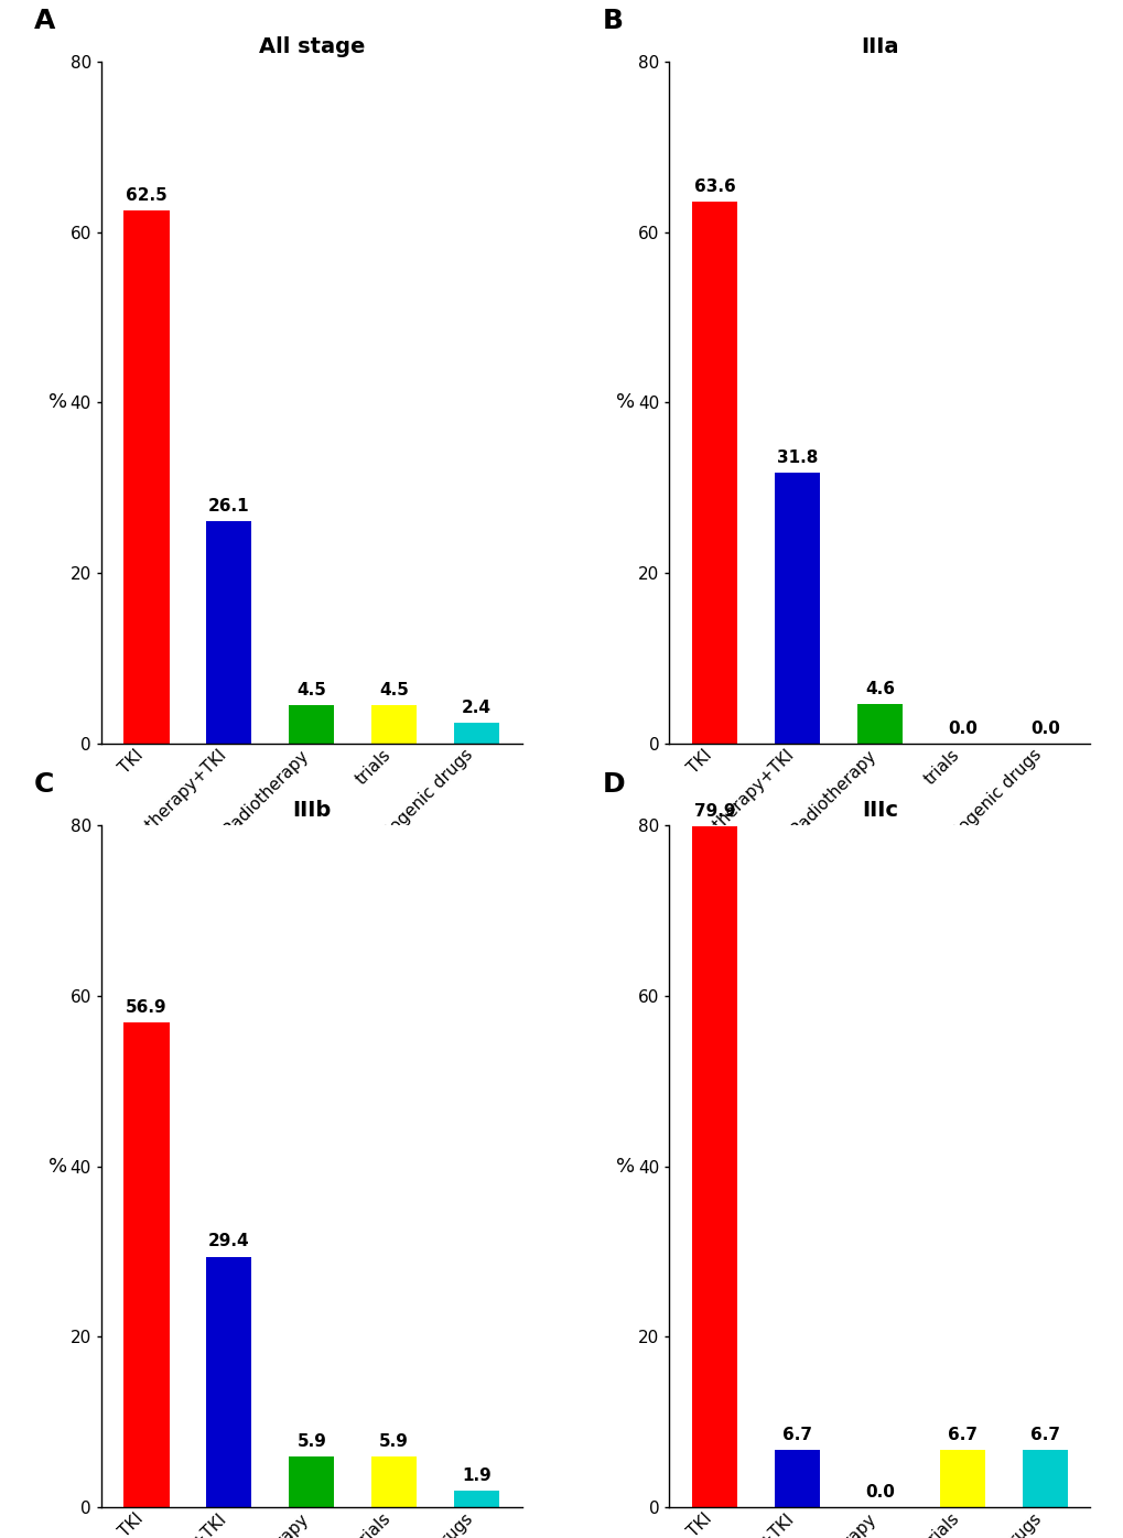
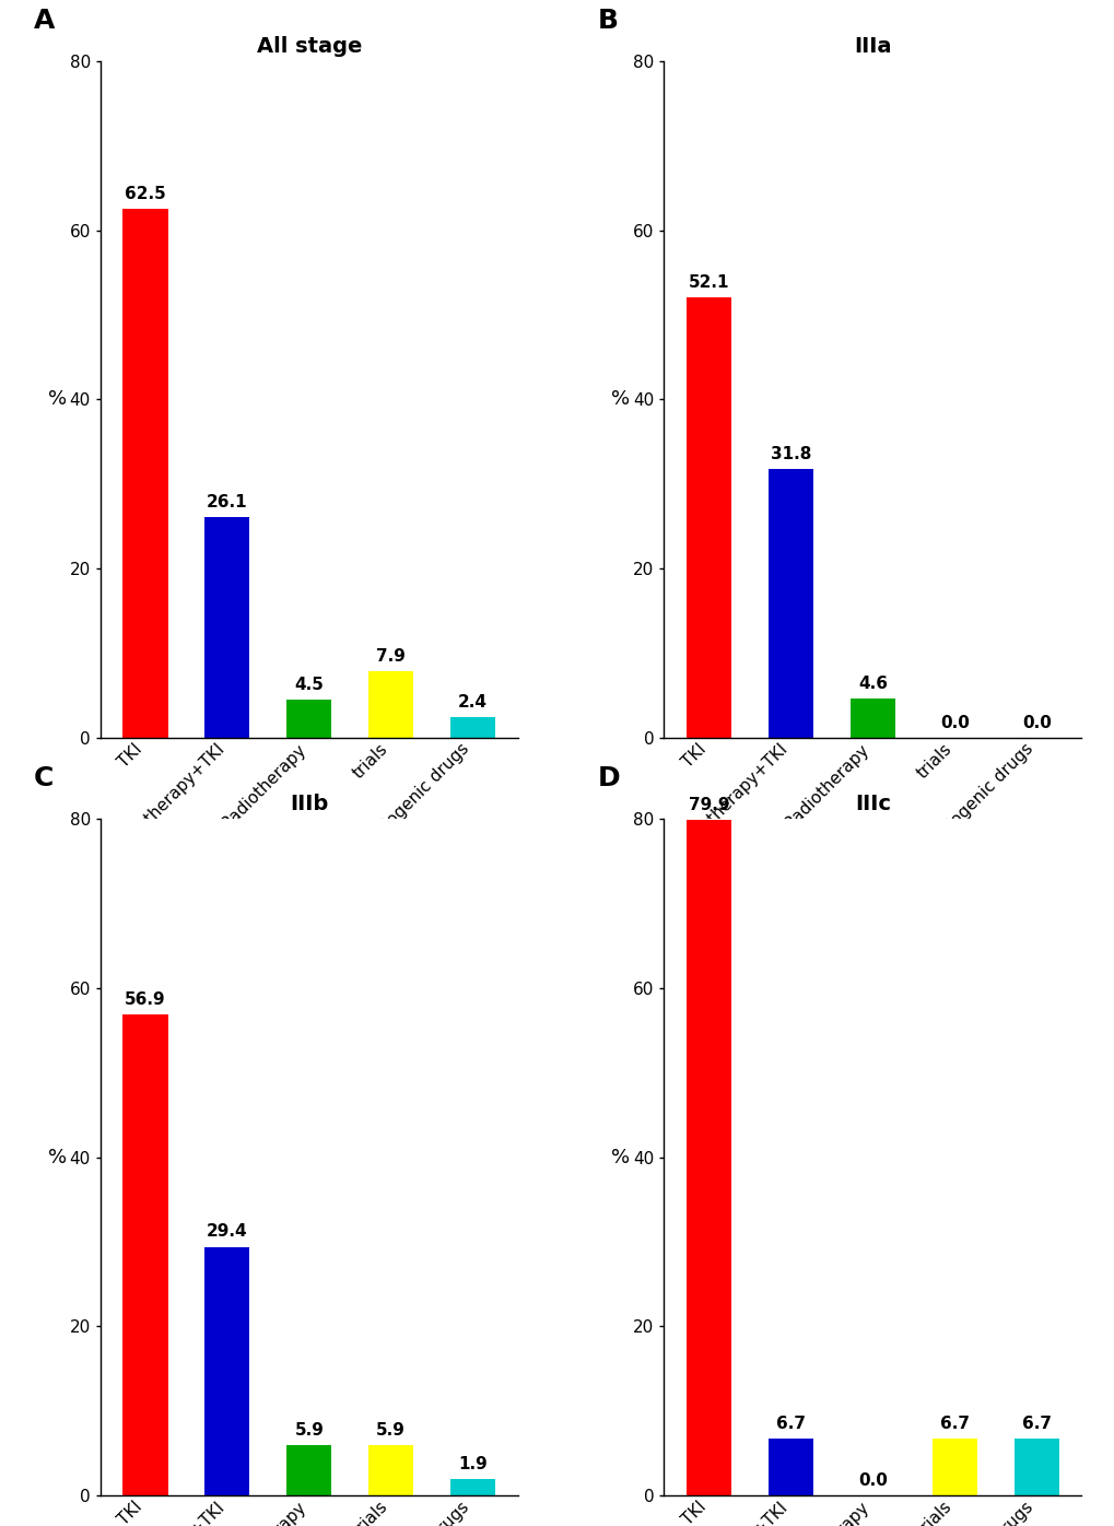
All stage/trials: 4.5 -> 7.9
IIIa/TKI: 63.6 -> 52.1
